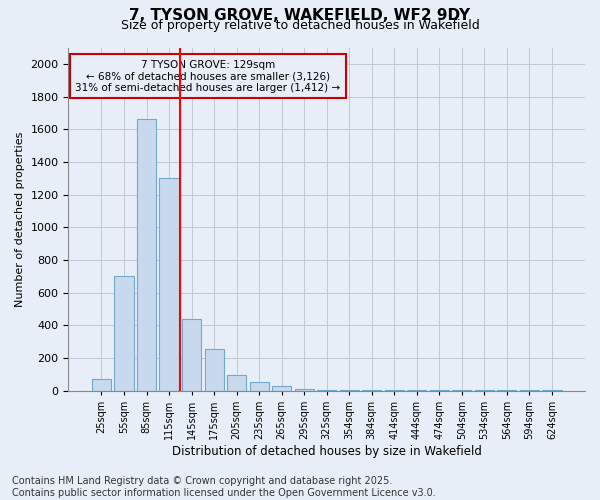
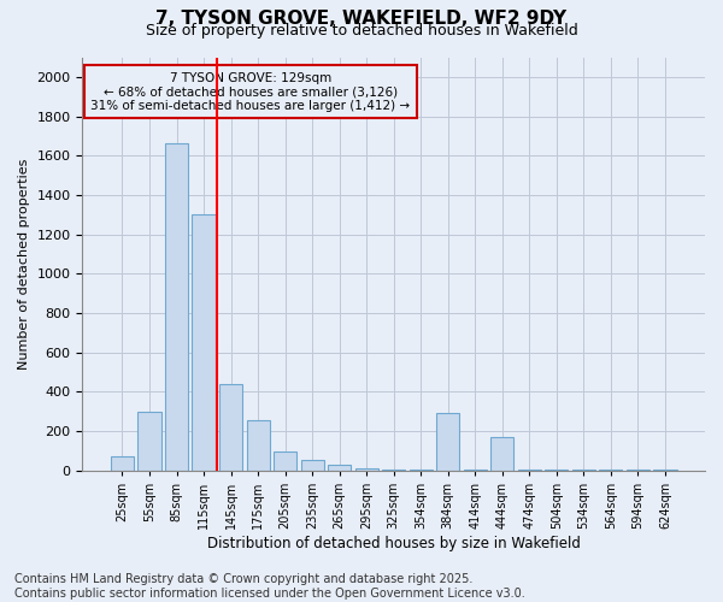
55sqm: 700 -> 300
384sqm: 0 -> 290
444sqm: 0 -> 170
